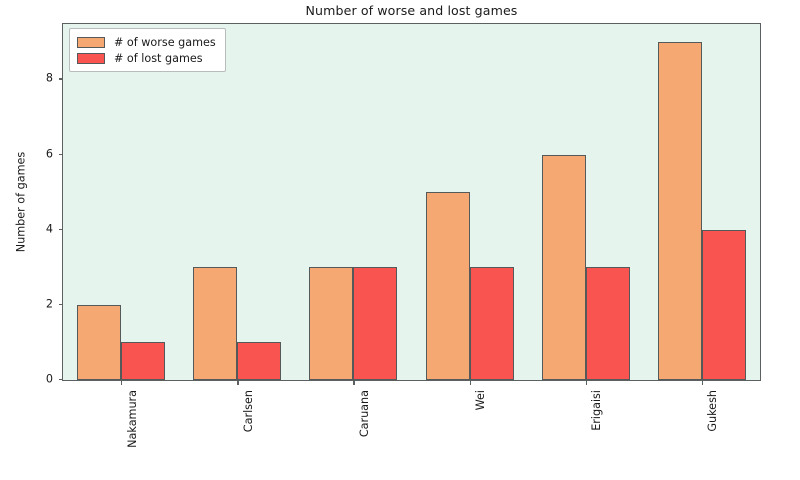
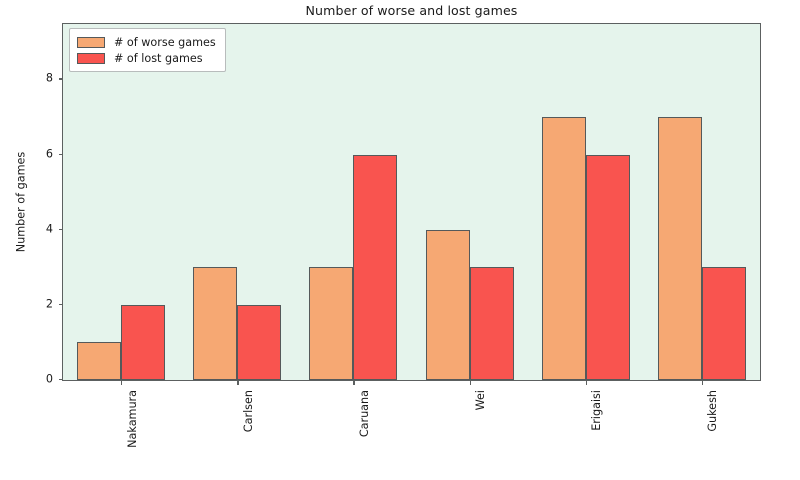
# of worse games/Nakamura: 2 -> 1
# of lost games/Nakamura: 1 -> 2
# of lost games/Carlsen: 1 -> 2
# of lost games/Caruana: 3 -> 6
# of worse games/Wei: 5 -> 4
# of worse games/Erigaisi: 6 -> 7
# of lost games/Erigaisi: 3 -> 6
# of worse games/Gukesh: 9 -> 7
# of lost games/Gukesh: 4 -> 3
